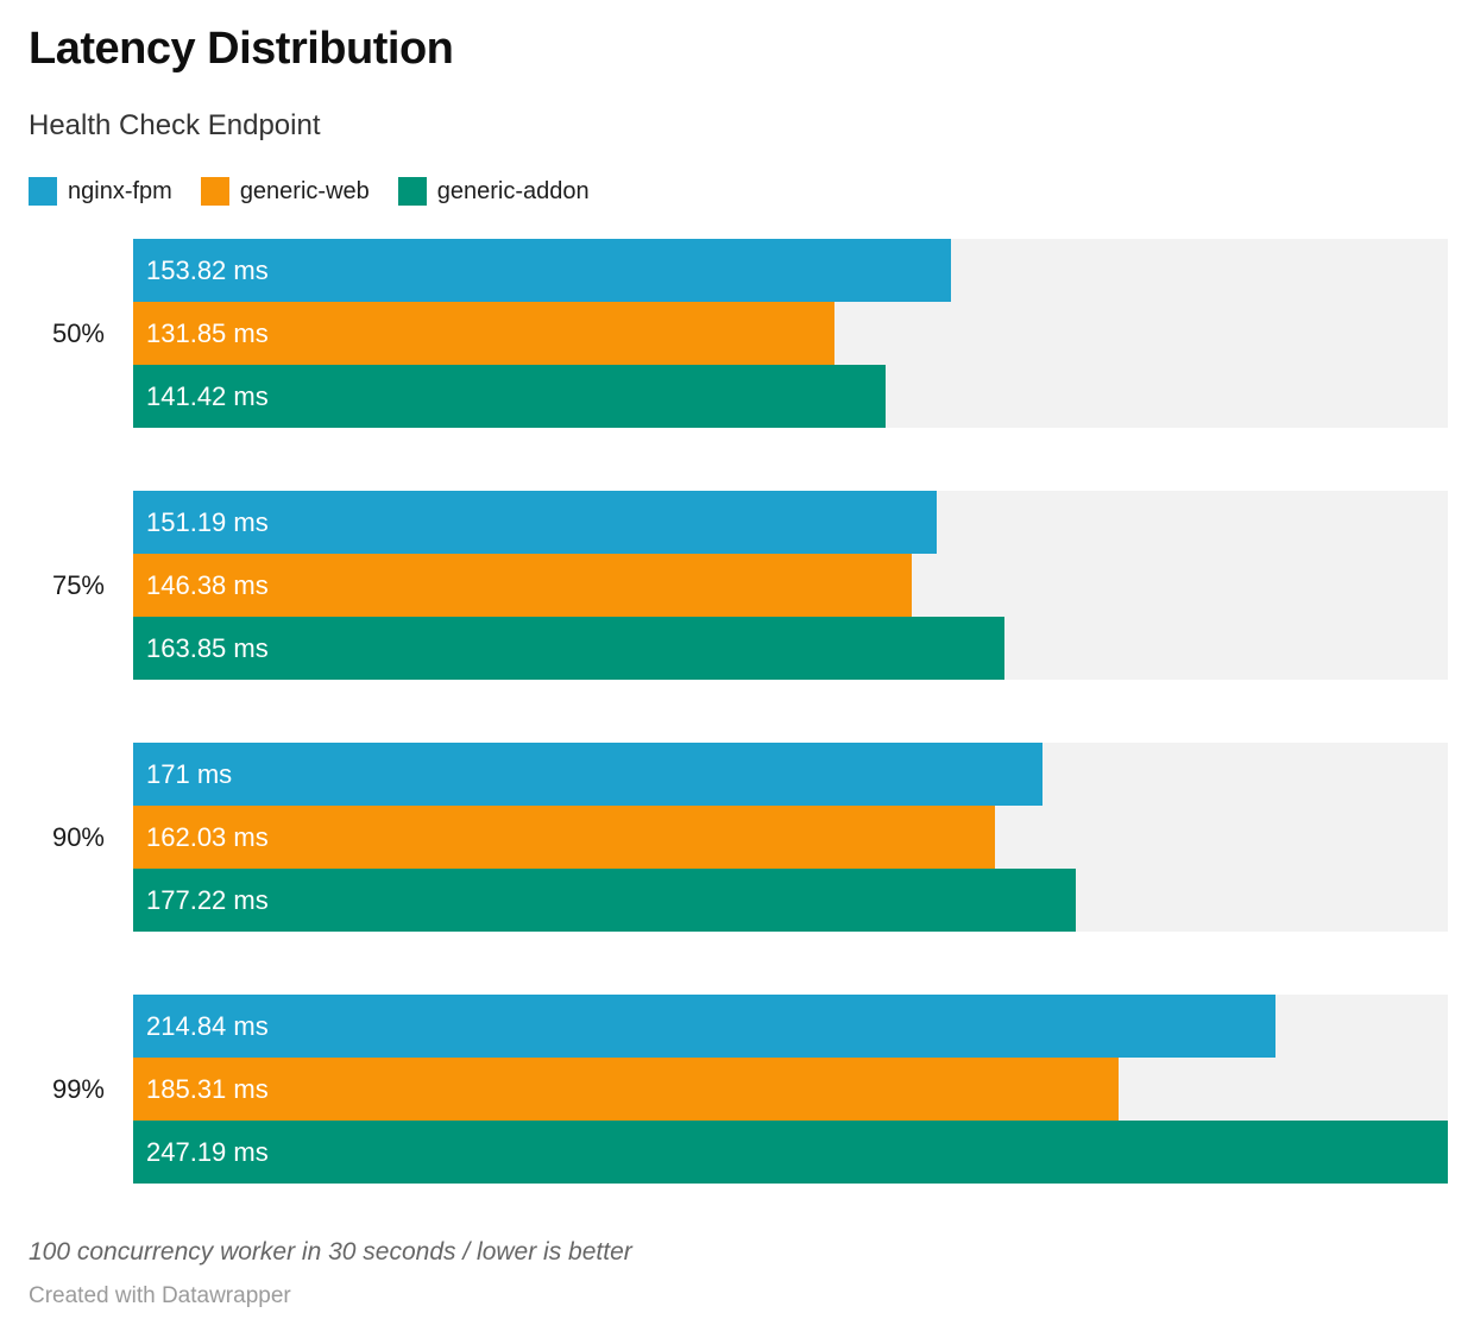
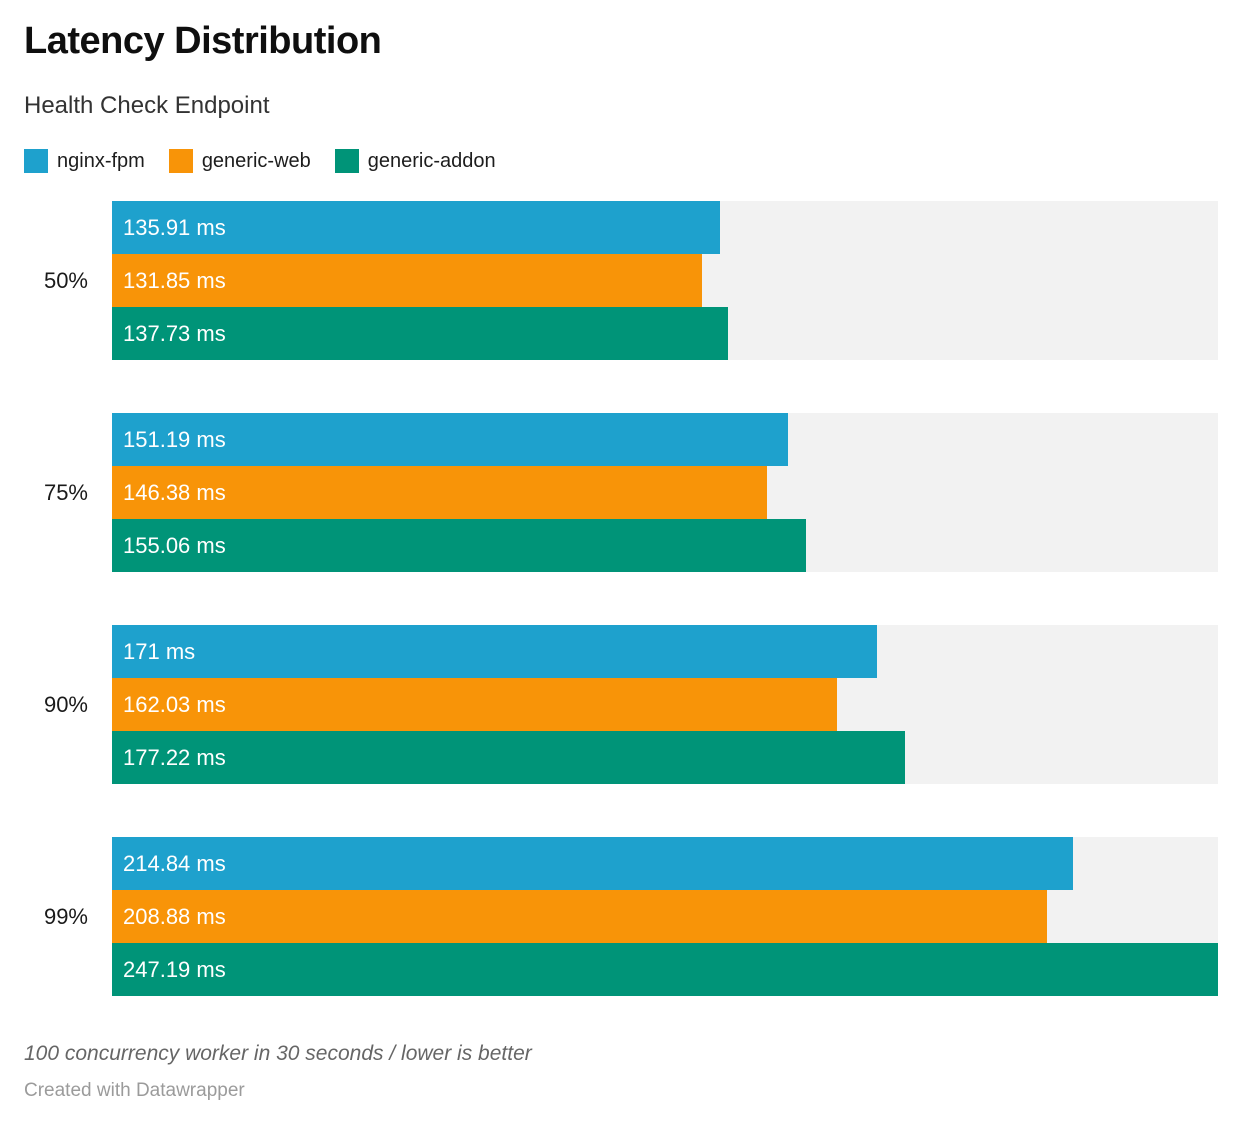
nginx-fpm/50%: 153.82 -> 135.91
generic-addon/50%: 141.42 -> 137.73
generic-addon/75%: 163.85 -> 155.06
generic-web/99%: 185.31 -> 208.88
